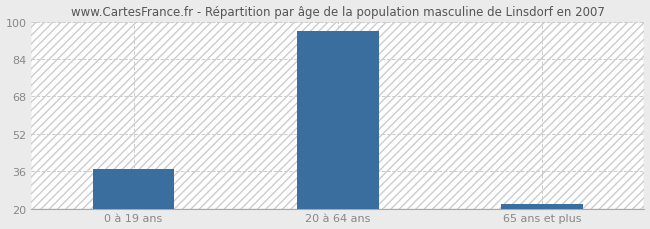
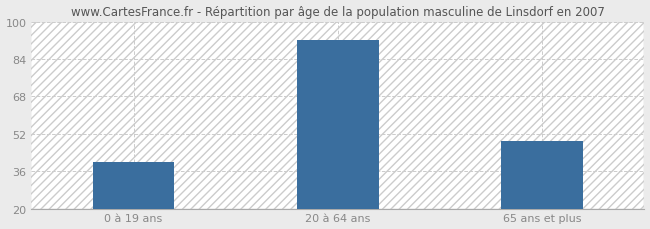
0 à 19 ans: 37 -> 40
20 à 64 ans: 96 -> 92
65 ans et plus: 22 -> 49
